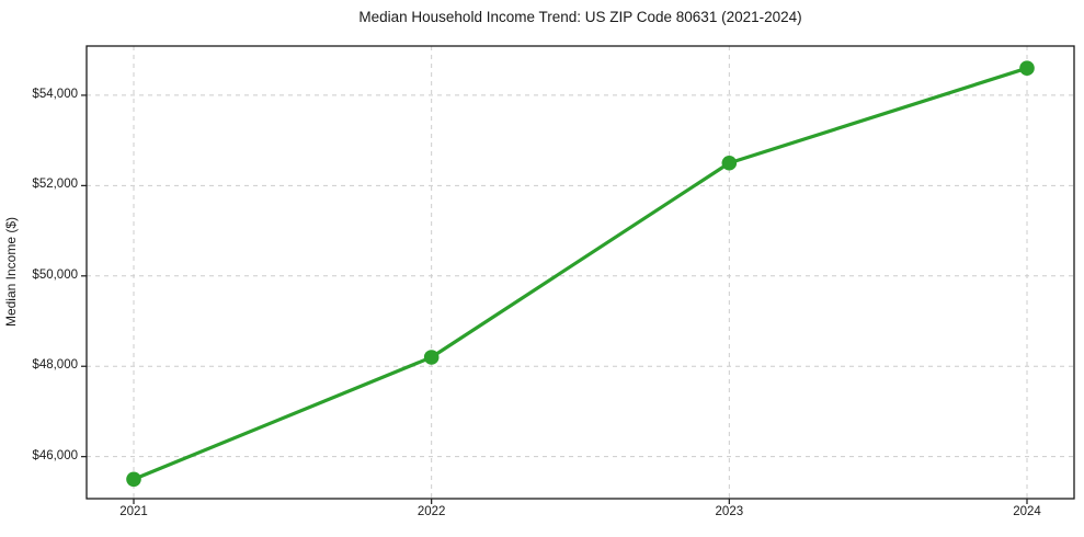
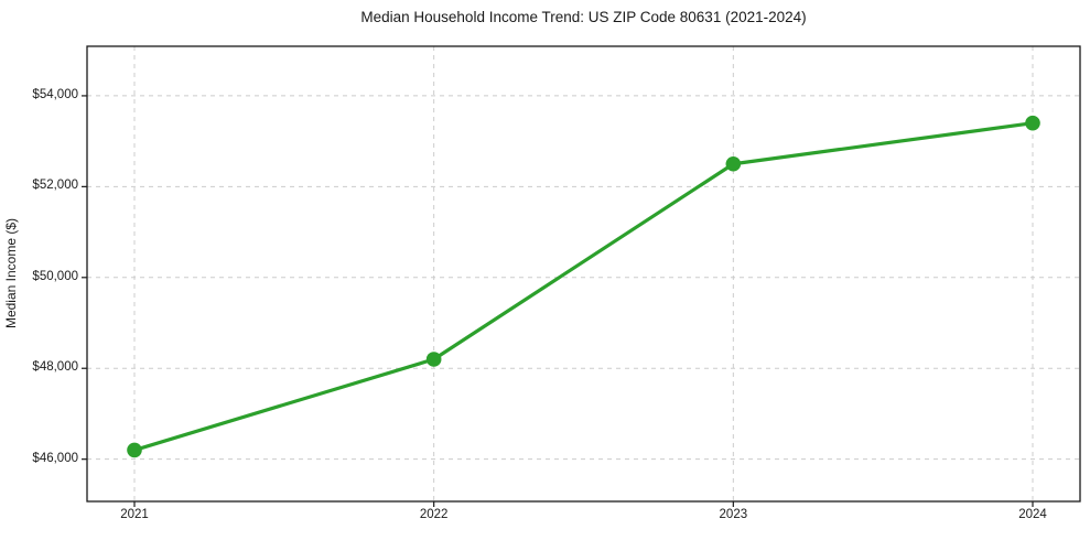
2021: $45500 -> $46200
2024: $54600 -> $53400
